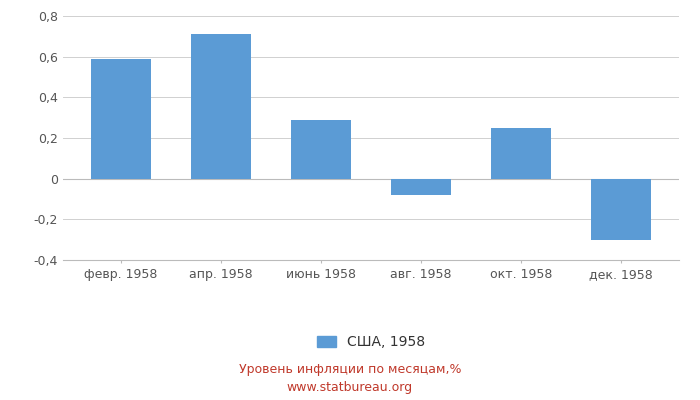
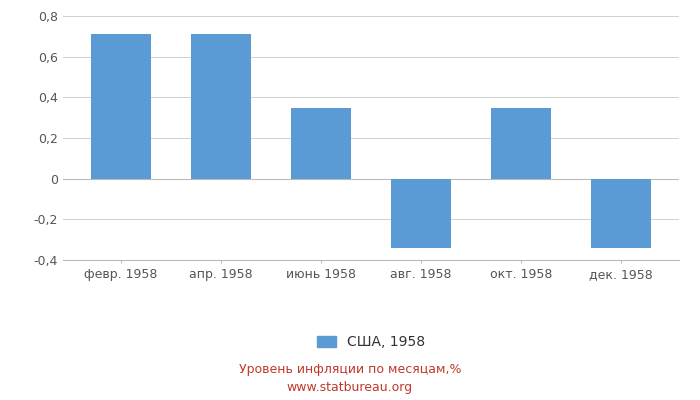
февр. 1958: 0,59 -> 0,71
июнь 1958: 0,29 -> 0,35
авг. 1958: -0,08 -> -0,34
окт. 1958: 0,25 -> 0,35
дек. 1958: -0,30 -> -0,34
